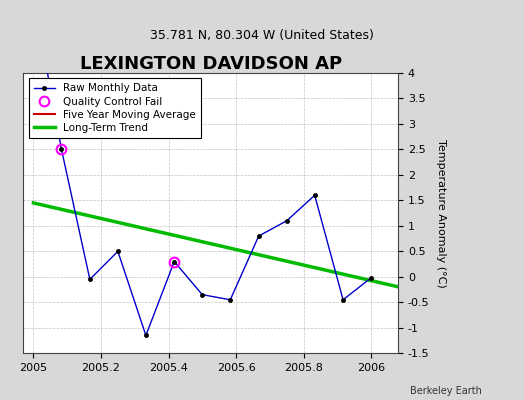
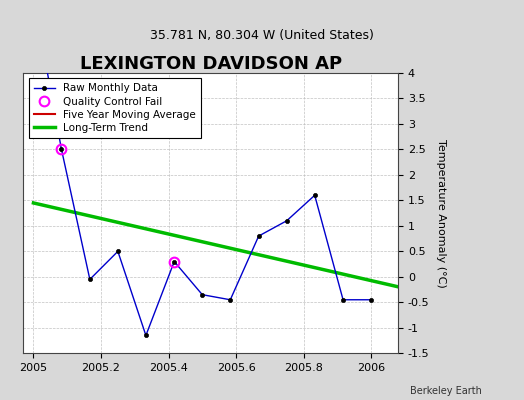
2006: -0.02 -> -0.45
